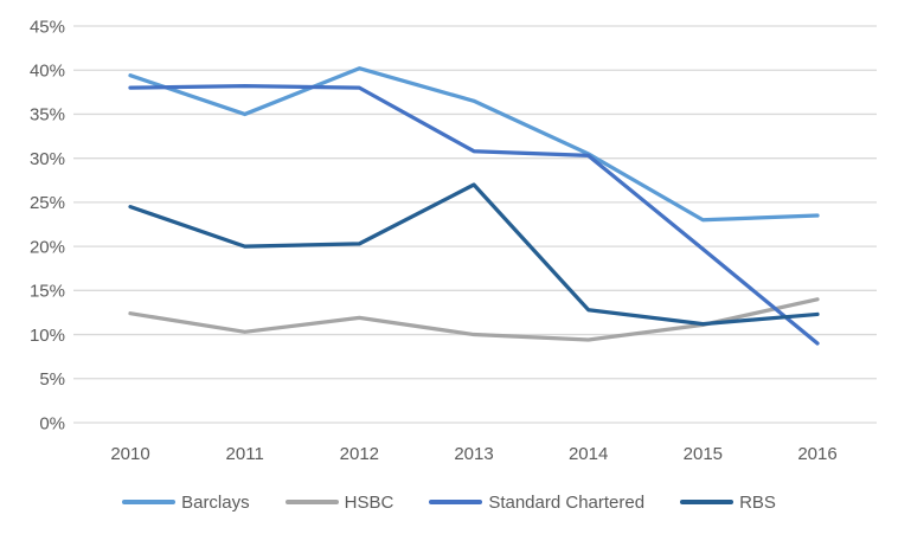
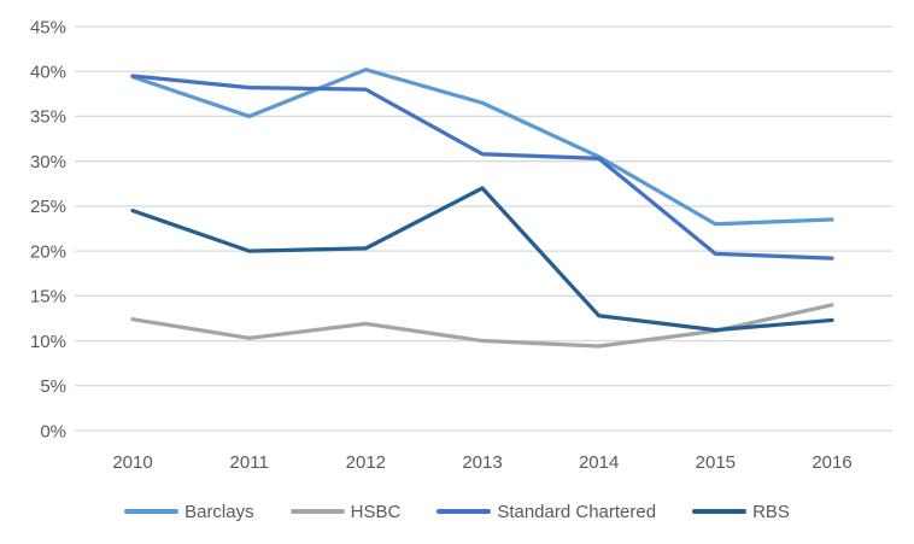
Standard Chartered/2010: 38% -> 40%
Standard Chartered/2016: 9% -> 19%
